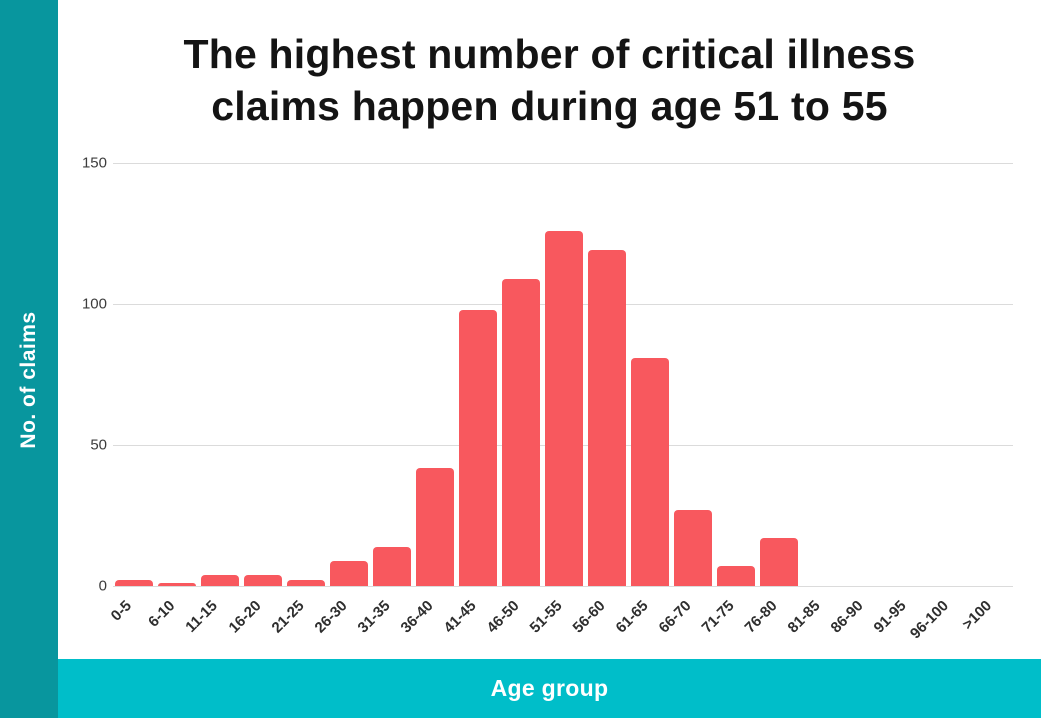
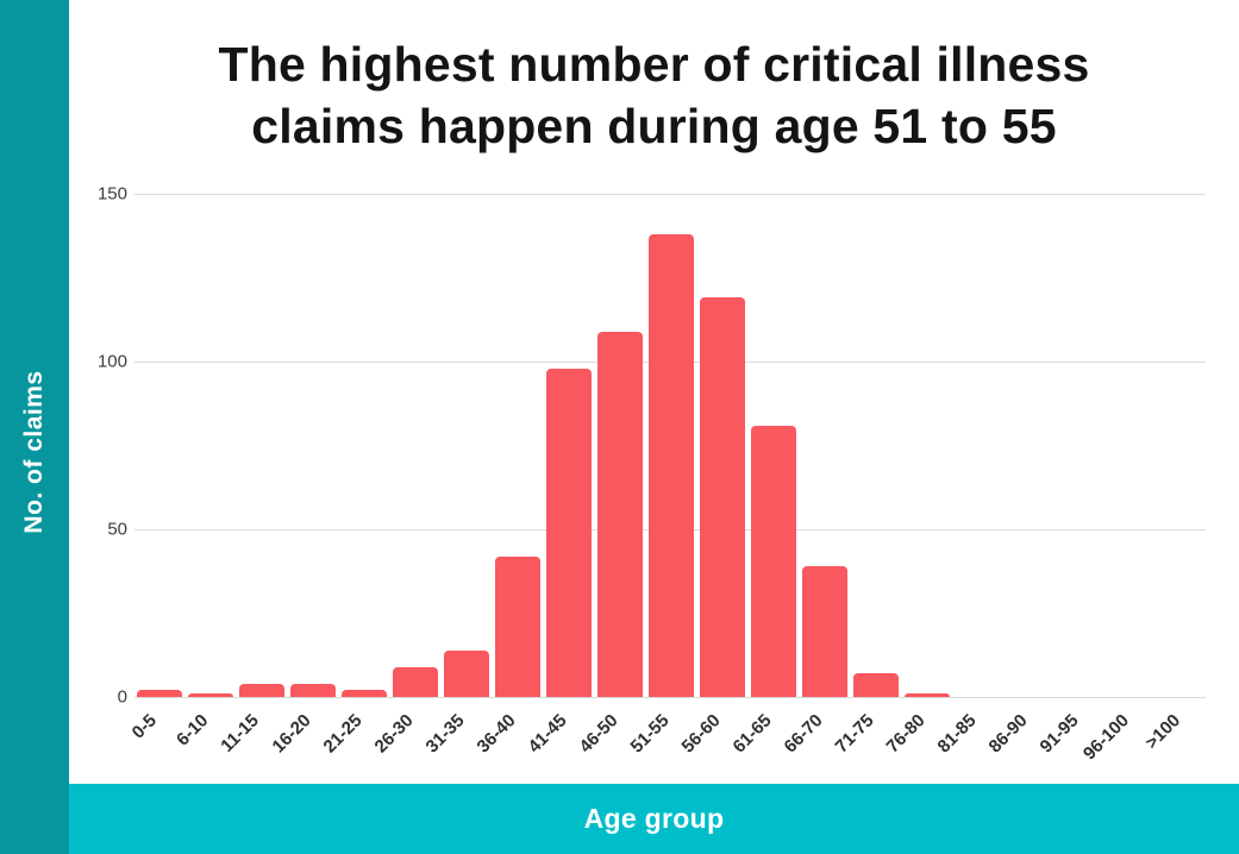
51-55: 126 -> 138
66-70: 27 -> 39
76-80: 17 -> 1
